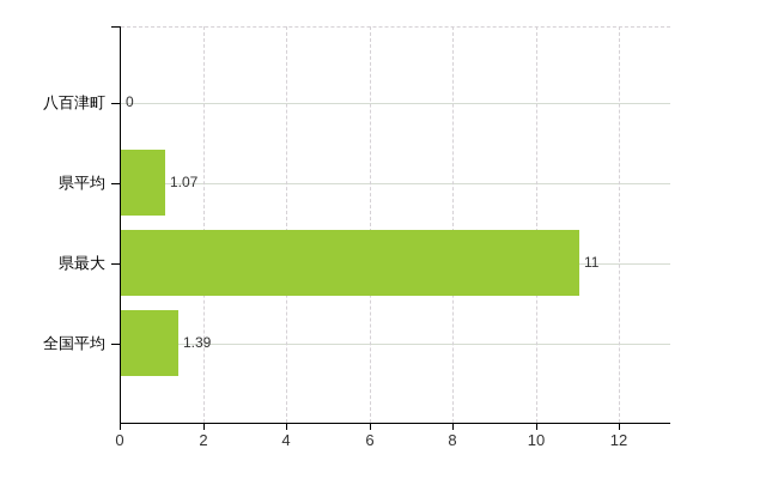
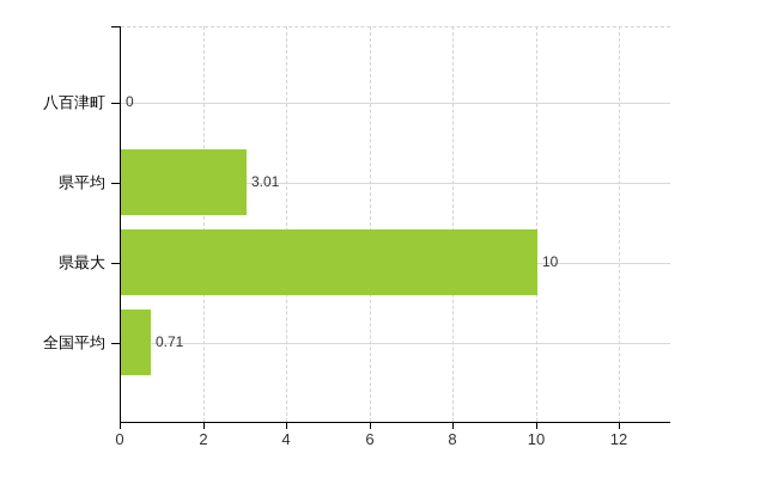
県平均: 1.07 -> 3.01
県最大: 11 -> 10
全国平均: 1.39 -> 0.71
